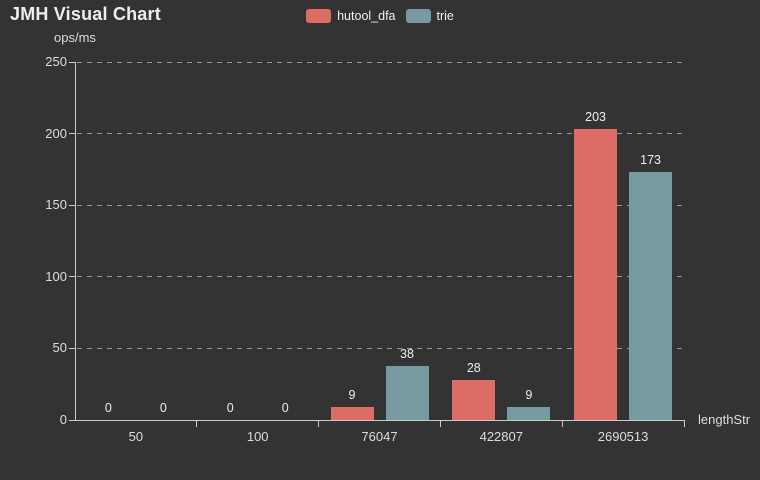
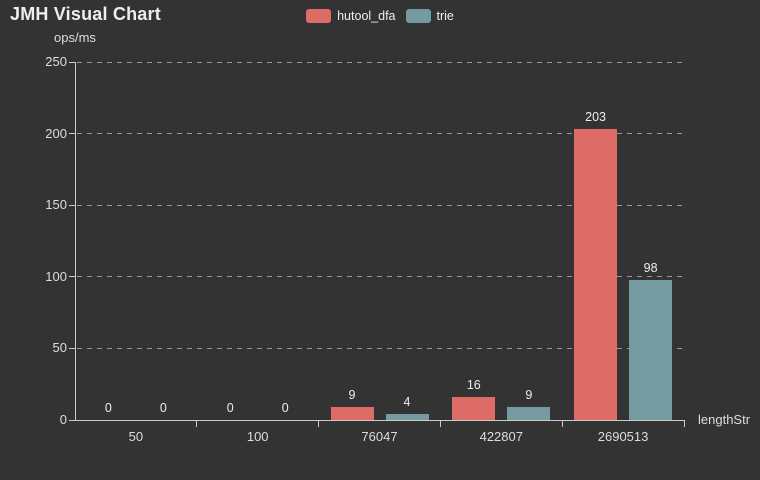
trie/76047: 38 -> 4
hutool_dfa/422807: 28 -> 16
trie/2690513: 173 -> 98
